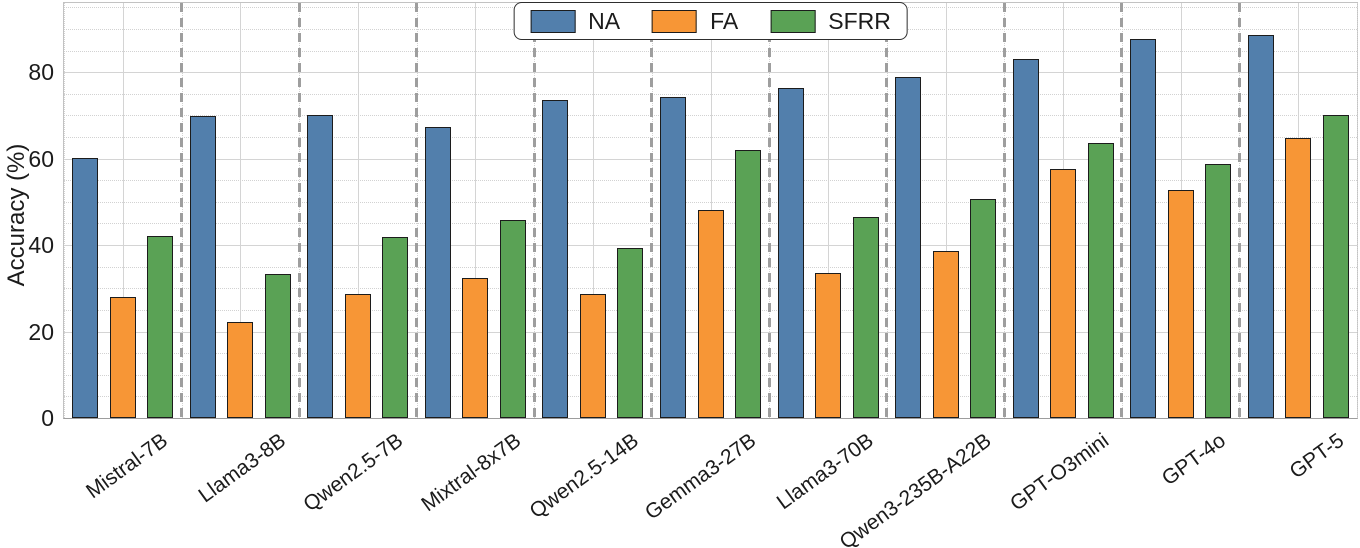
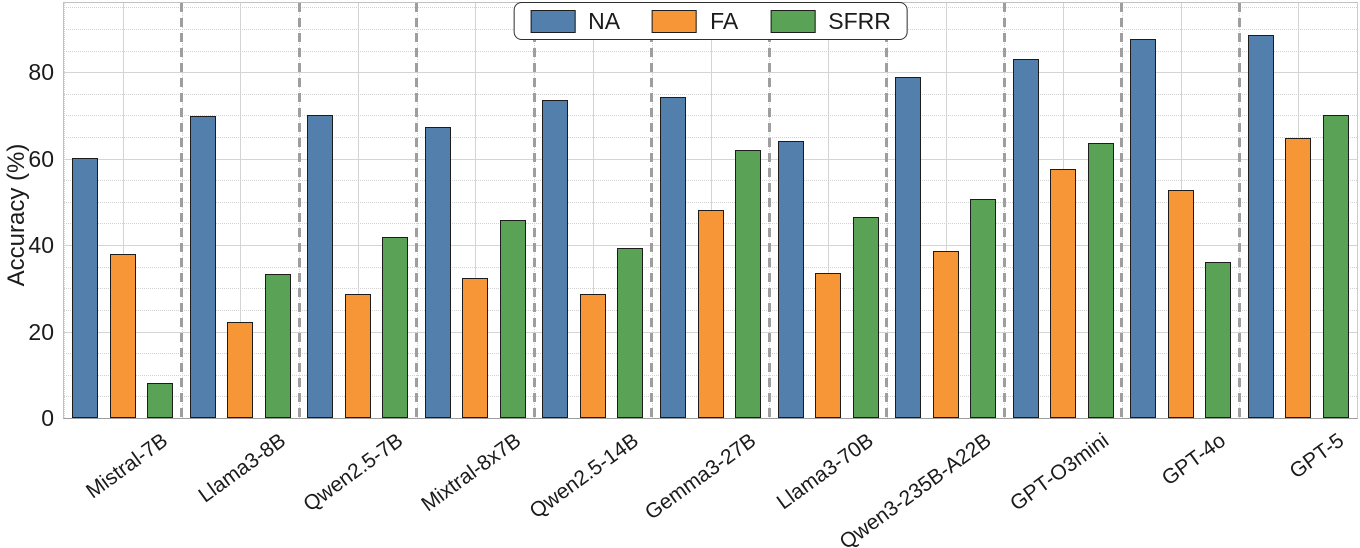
FA/Mistral-7B: 28 -> 38
SFRR/Mistral-7B: 42 -> 8
NA/Llama3-70B: 76 -> 64
SFRR/GPT-4o: 59 -> 36
